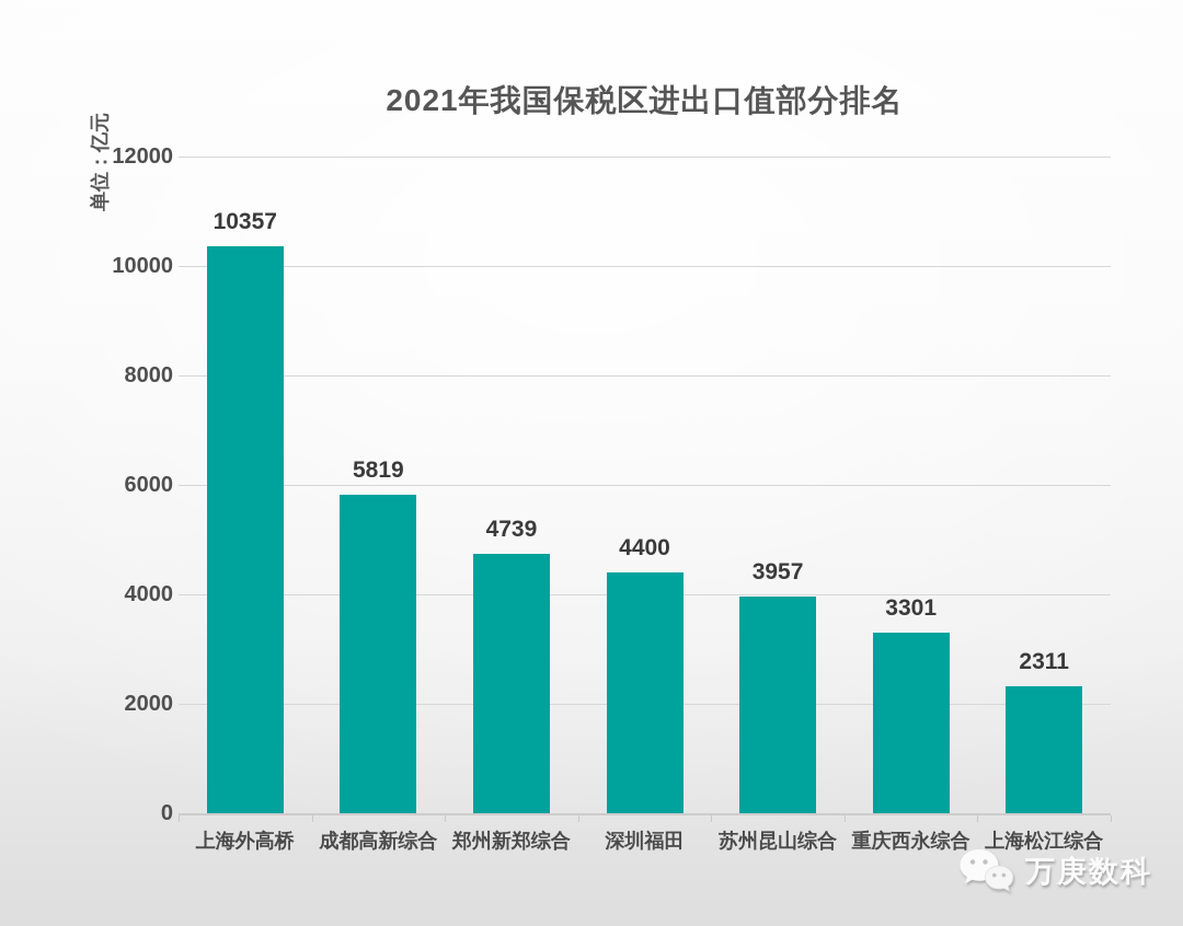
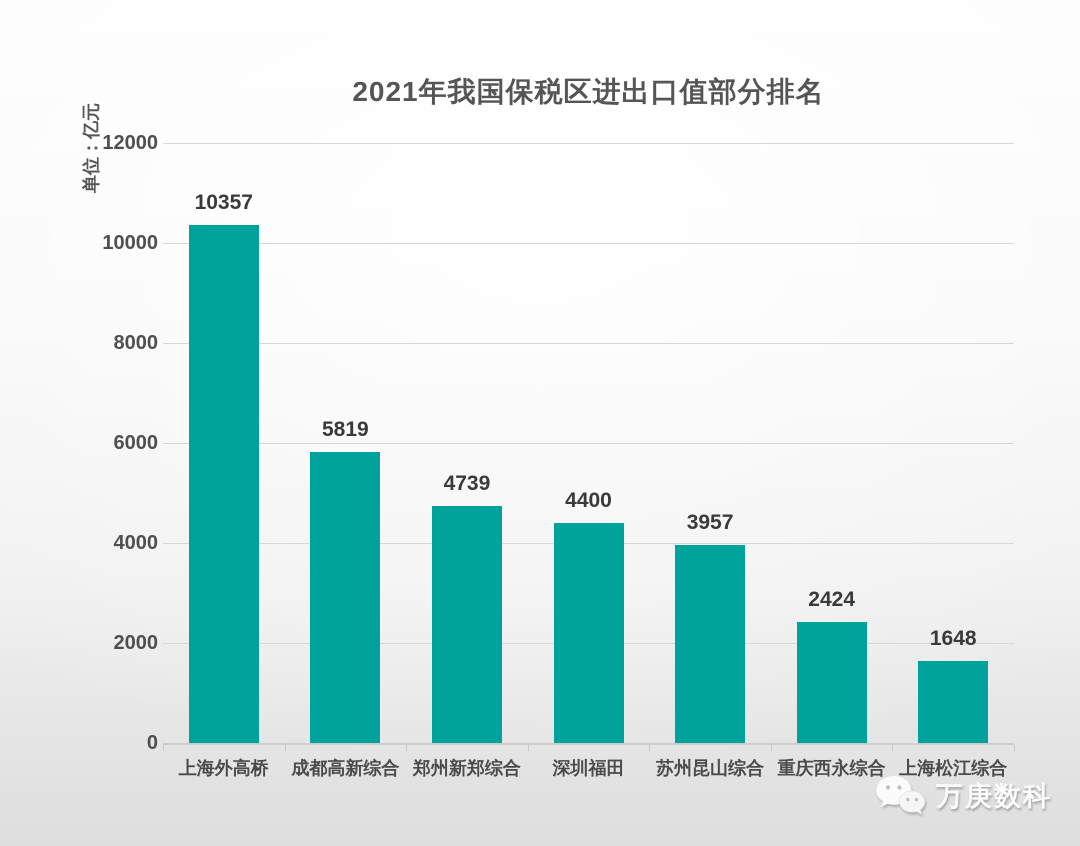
重庆西永综合: 3301 -> 2424
上海松江综合: 2311 -> 1648
